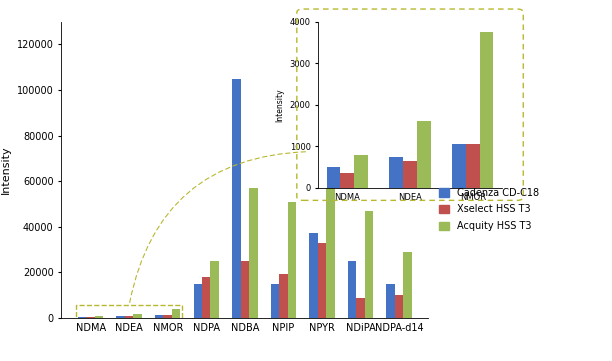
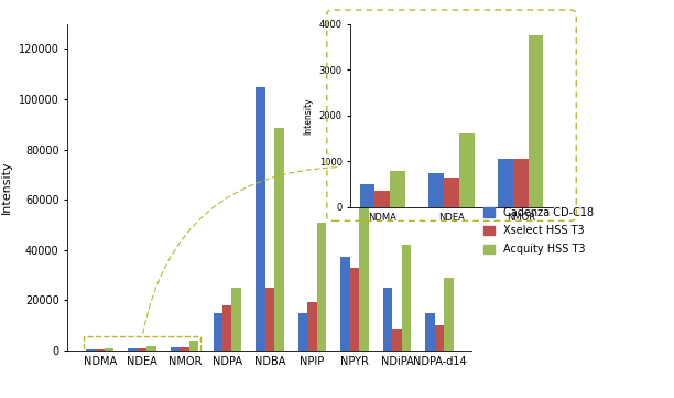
Acquity HSS T3/NDBA: 57000 -> 88500
Acquity HSS T3/NDiPA: 47000 -> 42000
